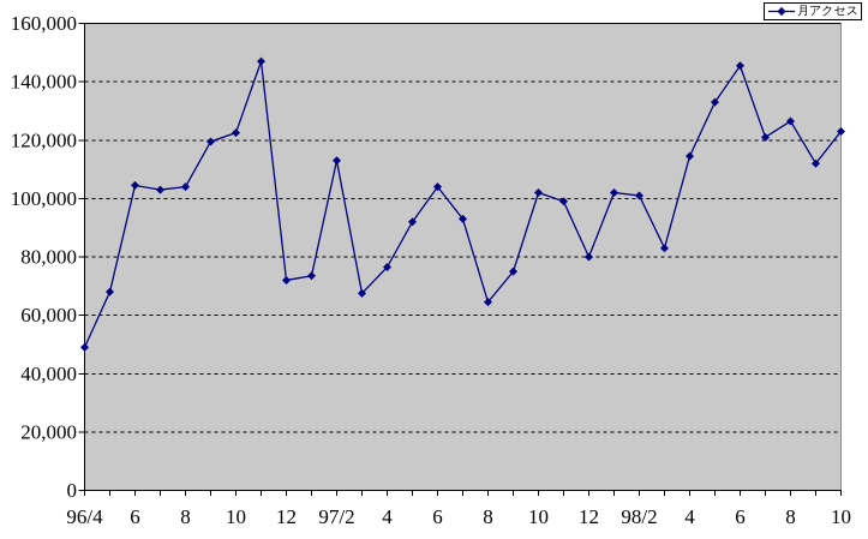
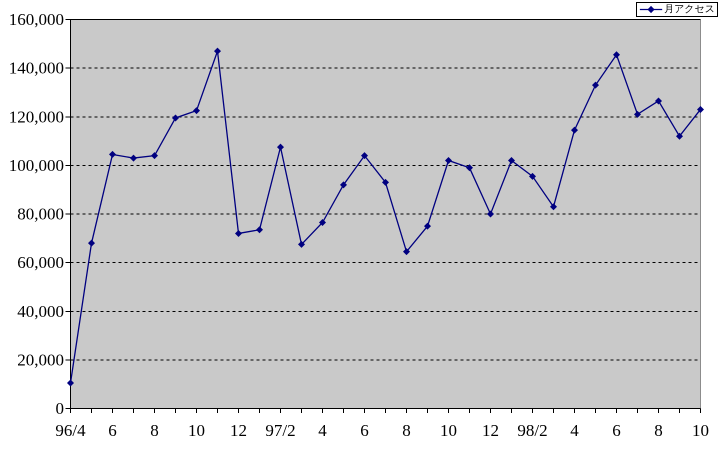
96/4: 49000 -> 10000
97/2: 113000 -> 108000
98/2: 101000 -> 96000
